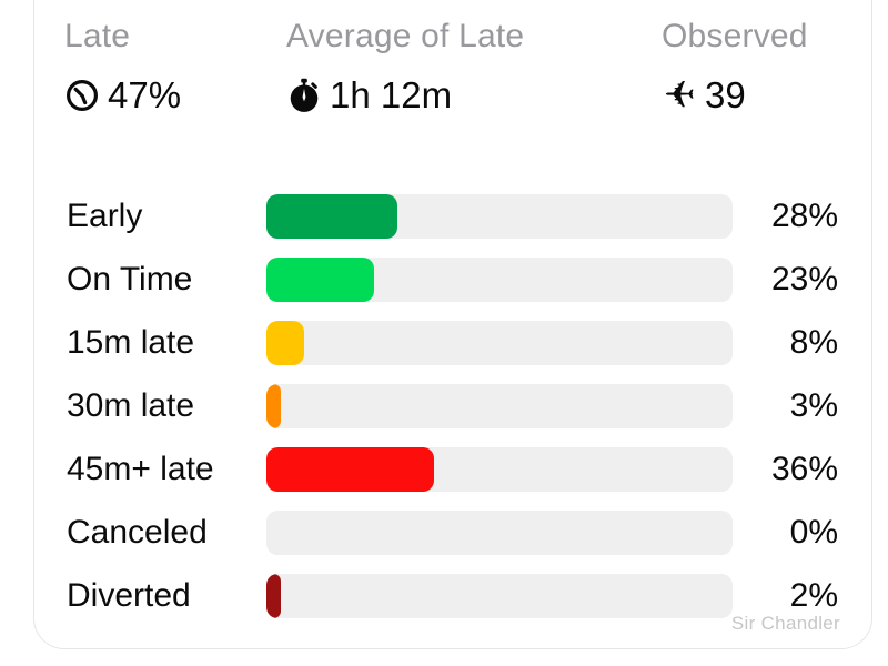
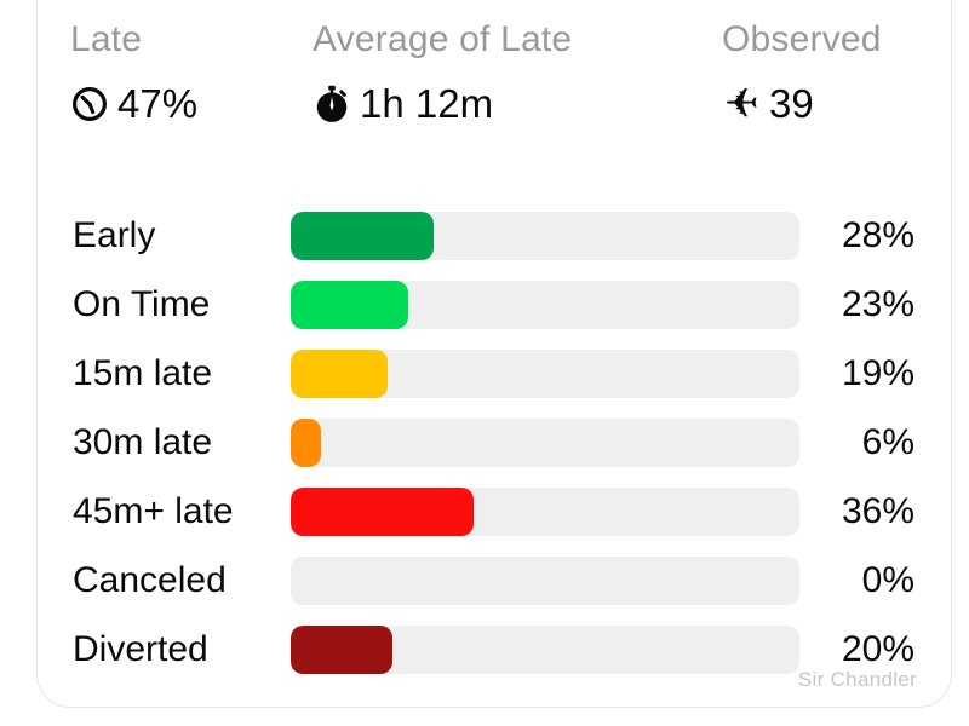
15m late: 8% -> 19%
30m late: 3% -> 6%
Diverted: 2% -> 20%
